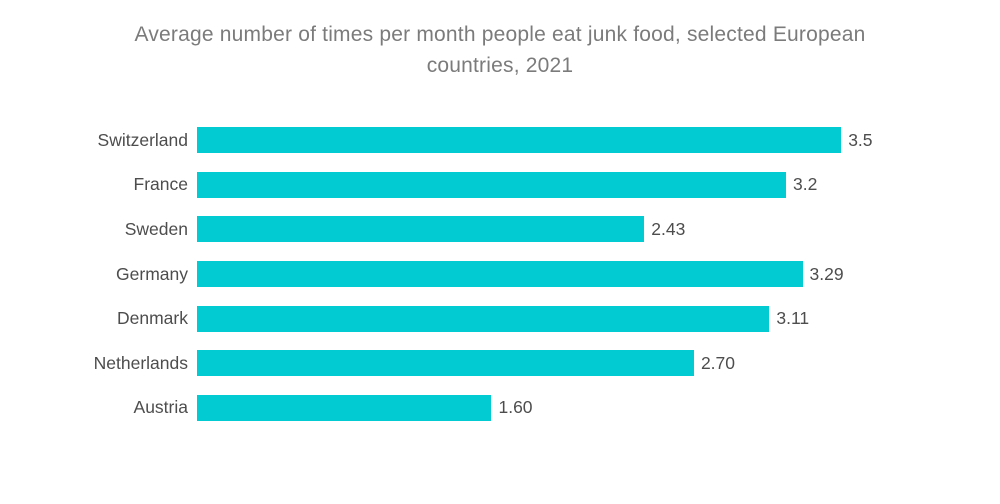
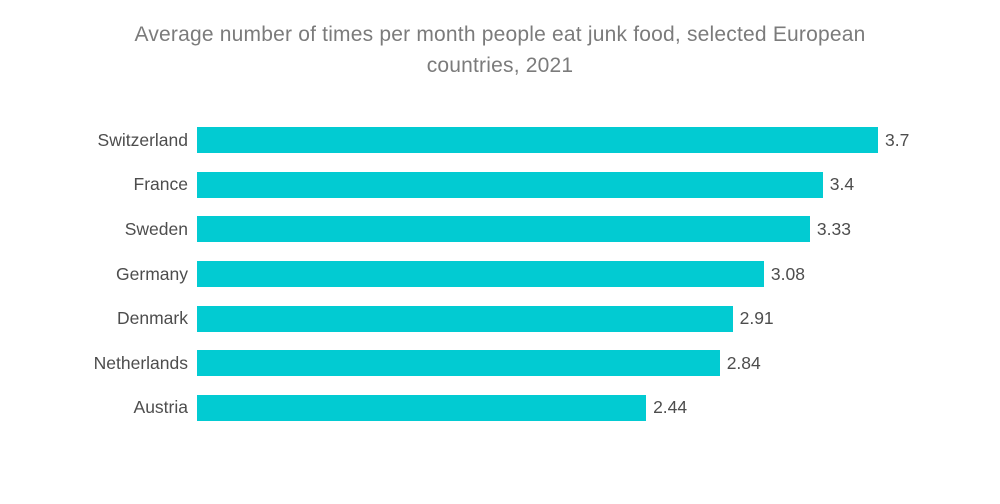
Switzerland: 3.5 -> 3.7
France: 3.2 -> 3.4
Sweden: 2.43 -> 3.33
Germany: 3.29 -> 3.08
Denmark: 3.11 -> 2.91
Netherlands: 2.70 -> 2.84
Austria: 1.60 -> 2.44
